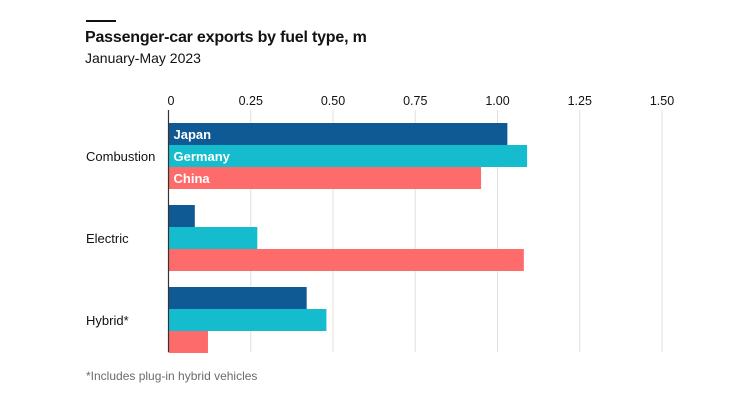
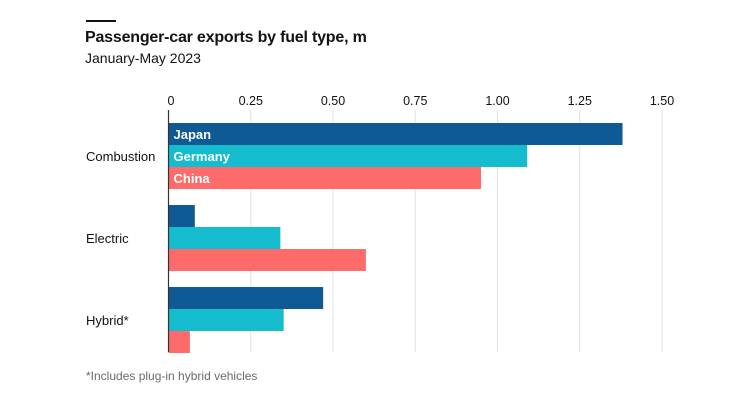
Japan/Combustion: 1.03 -> 1.38
Germany/Electric: 0.27 -> 0.34
China/Electric: 1.08 -> 0.60
Japan/Hybrid*: 0.42 -> 0.47
Germany/Hybrid*: 0.48 -> 0.35
China/Hybrid*: 0.12 -> 0.07
